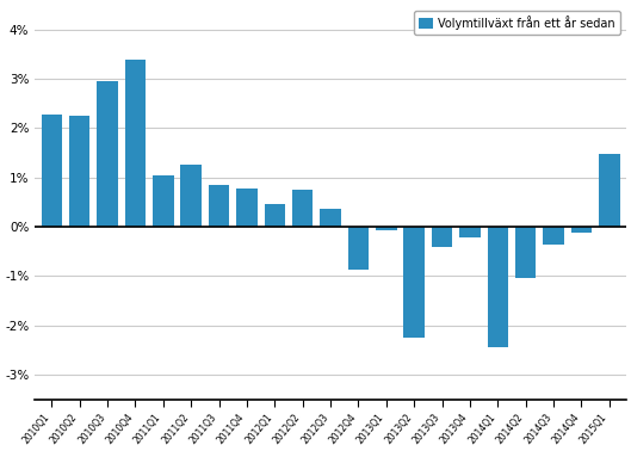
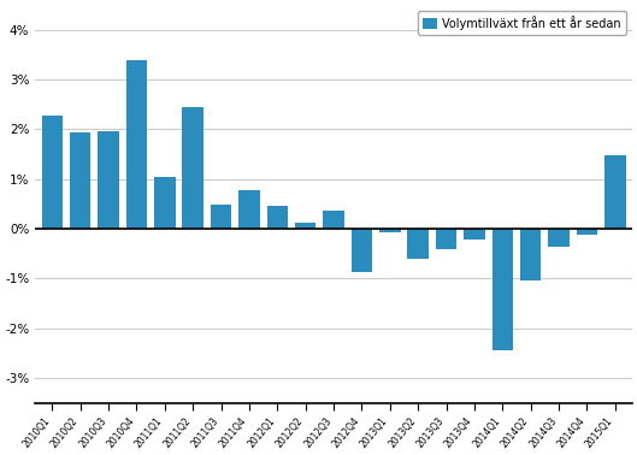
2010Q2: 2.25% -> 1.95%
2010Q3: 2.95% -> 1.96%
2011Q2: 1.25% -> 2.44%
2011Q3: 0.85% -> 0.48%
2012Q2: 0.75% -> 0.12%
2013Q2: -2.25% -> -0.60%
